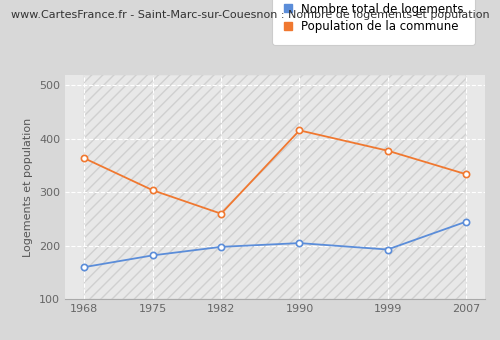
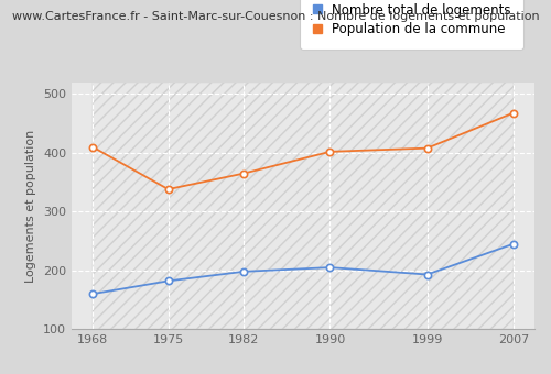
Population de la commune/1968: 364 -> 410
Population de la commune/1975: 304 -> 338
Population de la commune/1982: 260 -> 365
Population de la commune/1990: 416 -> 402
Population de la commune/1999: 378 -> 408
Population de la commune/2007: 334 -> 468
